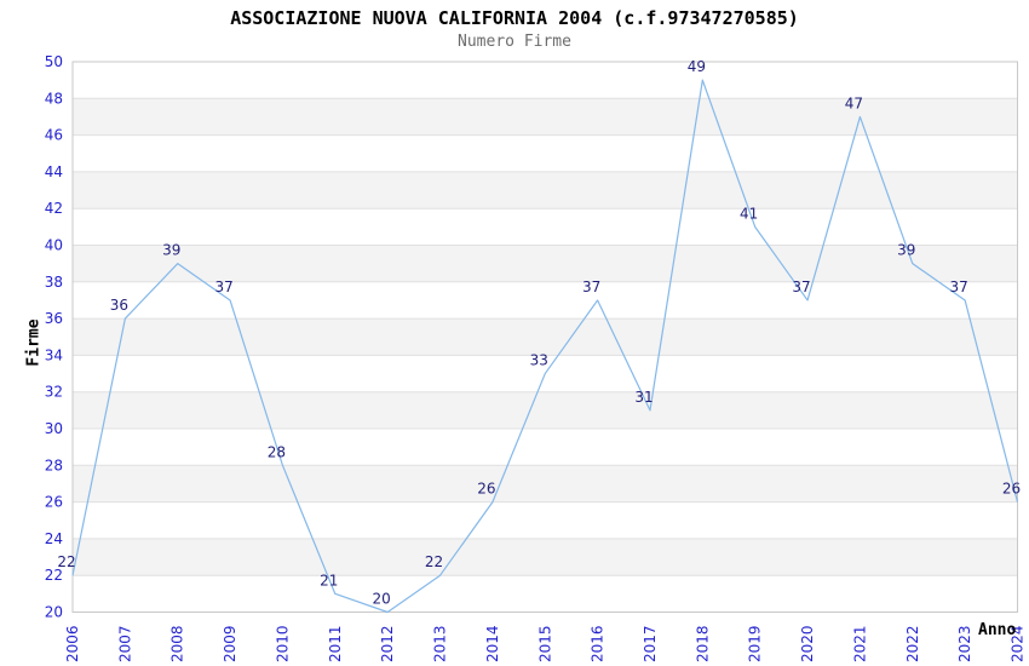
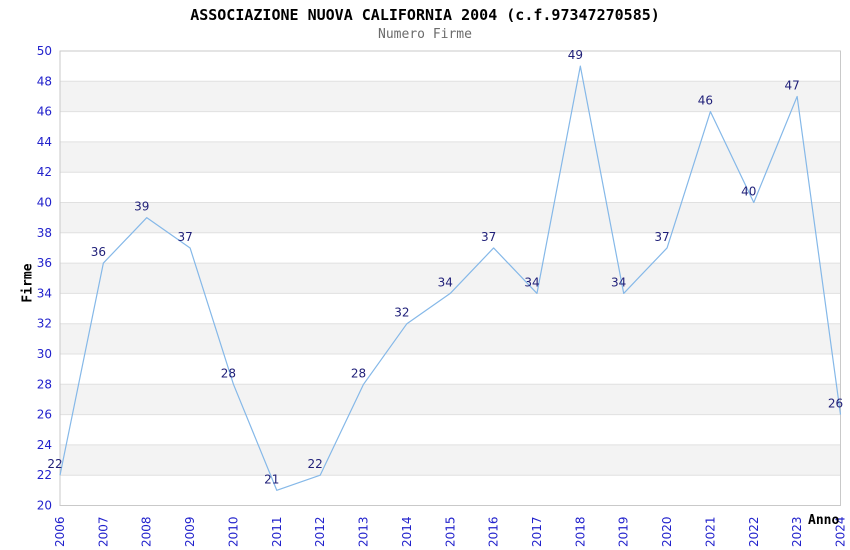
2012: 20 -> 22
2013: 22 -> 28
2014: 26 -> 32
2015: 33 -> 34
2017: 31 -> 34
2019: 41 -> 34
2021: 47 -> 46
2022: 39 -> 40
2023: 37 -> 47
